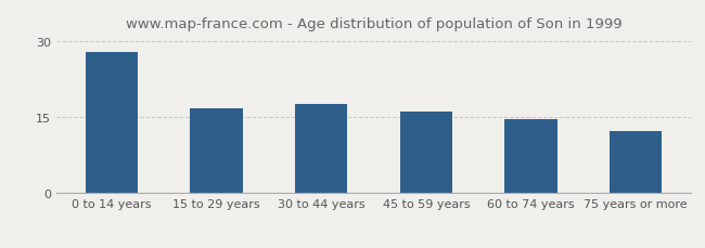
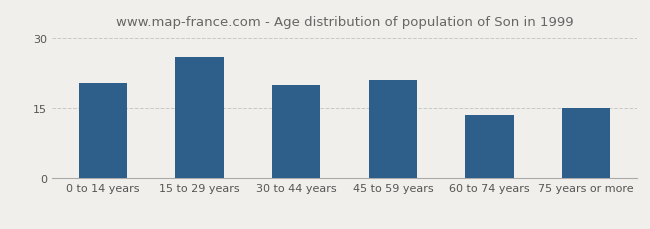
0 to 14 years: 28.0 -> 20.5
15 to 29 years: 16.7 -> 26.0
30 to 44 years: 17.7 -> 20.0
45 to 59 years: 16.2 -> 21.0
60 to 74 years: 14.7 -> 13.5
75 years or more: 12.3 -> 15.0
